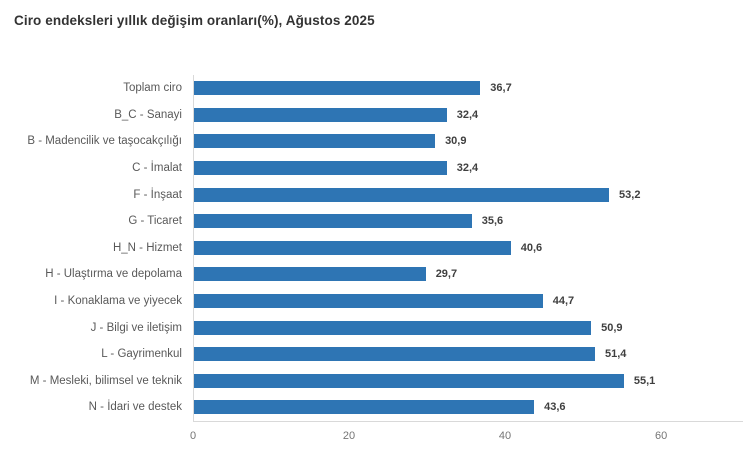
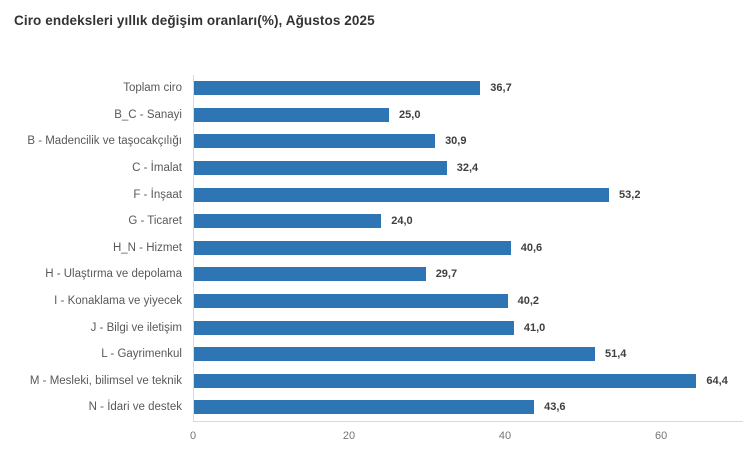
B_C - Sanayi: 32,4 -> 25,0
G - Ticaret: 35,6 -> 24,0
I - Konaklama ve yiyecek: 44,7 -> 40,2
J - Bilgi ve iletişim: 50,9 -> 41,0
M - Mesleki, bilimsel ve teknik: 55,1 -> 64,4
